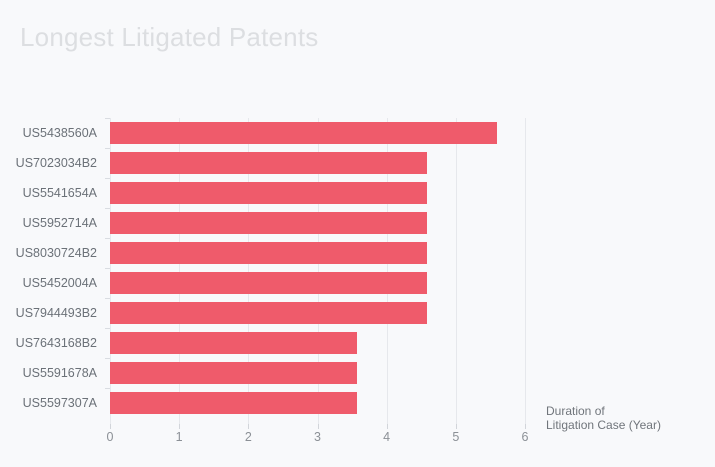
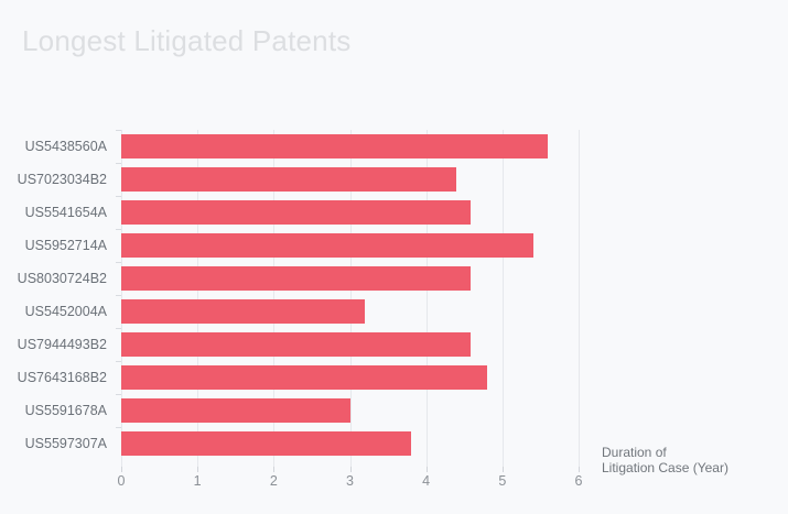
US7023034B2: 4.6 -> 4.4
US5952714A: 4.6 -> 5.4
US5452004A: 4.6 -> 3.2
US7643168B2: 3.6 -> 4.8
US5591678A: 3.6 -> 3.0
US5597307A: 3.6 -> 3.8
